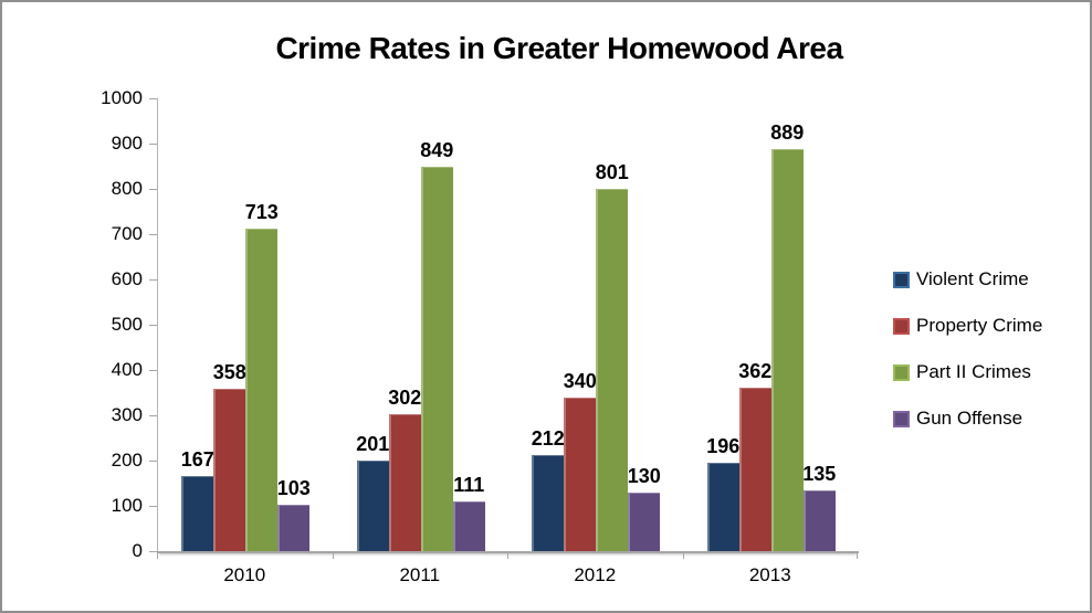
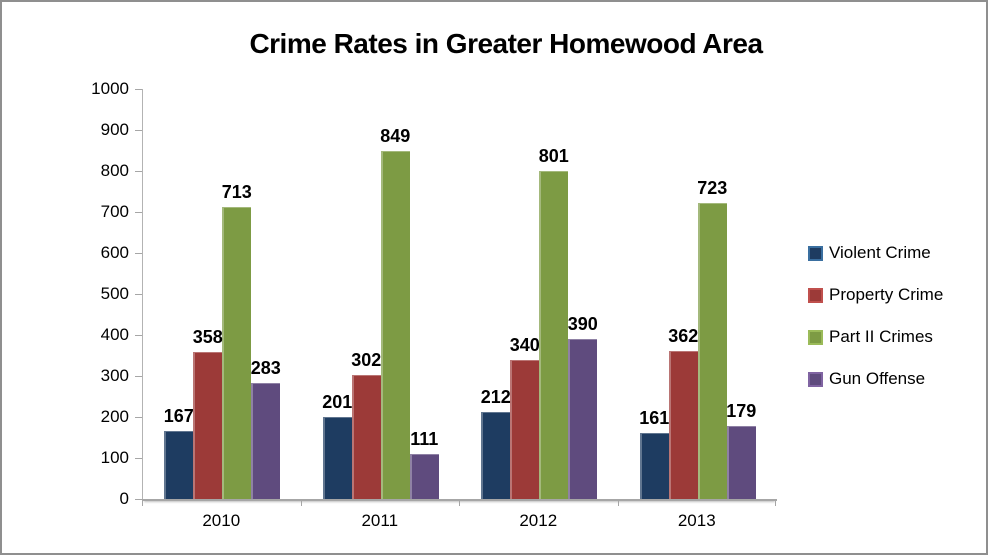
Gun Offense/2010: 103 -> 283
Gun Offense/2012: 130 -> 390
Violent Crime/2013: 196 -> 161
Part II Crimes/2013: 889 -> 723
Gun Offense/2013: 135 -> 179
